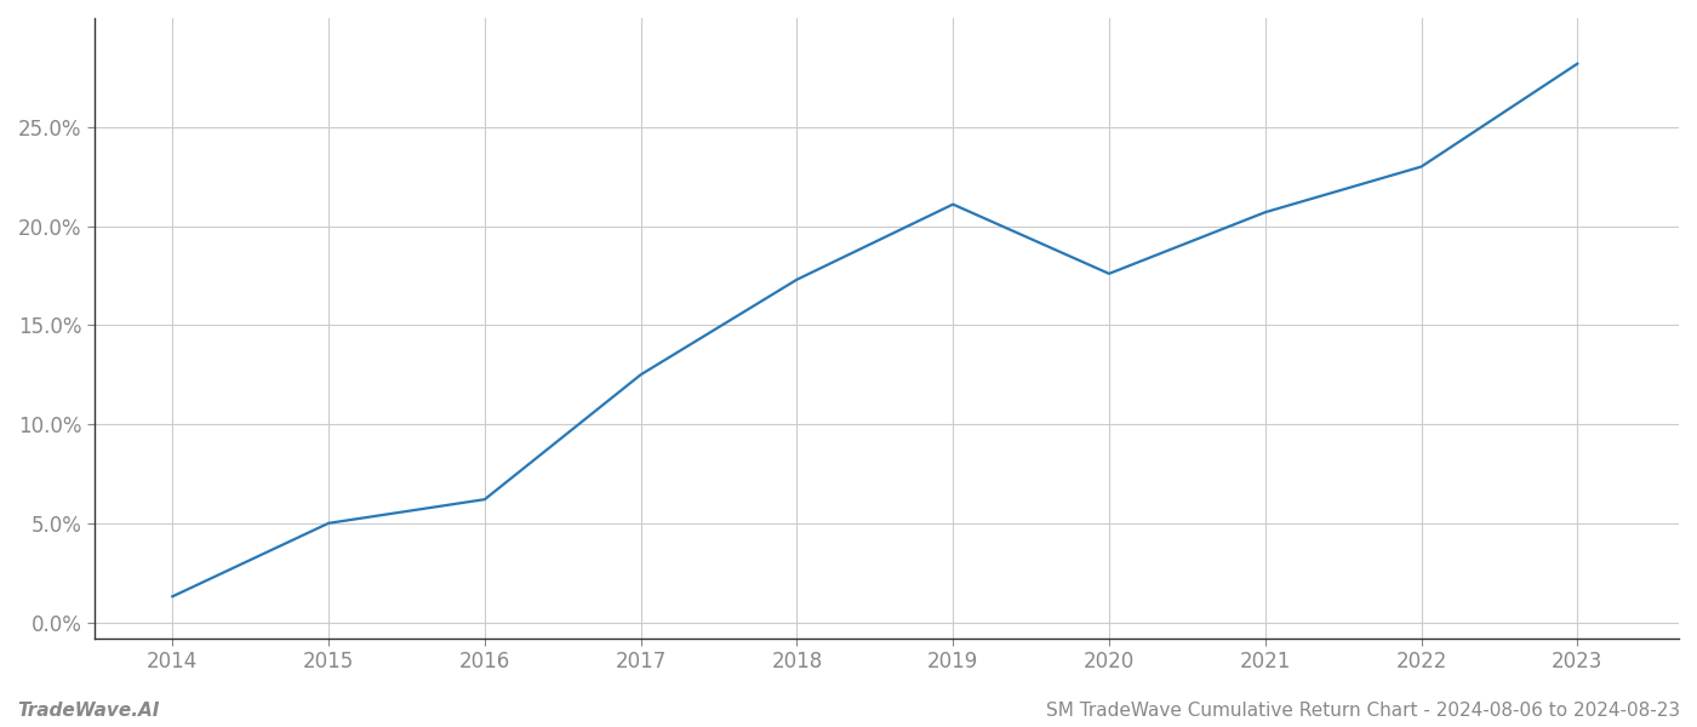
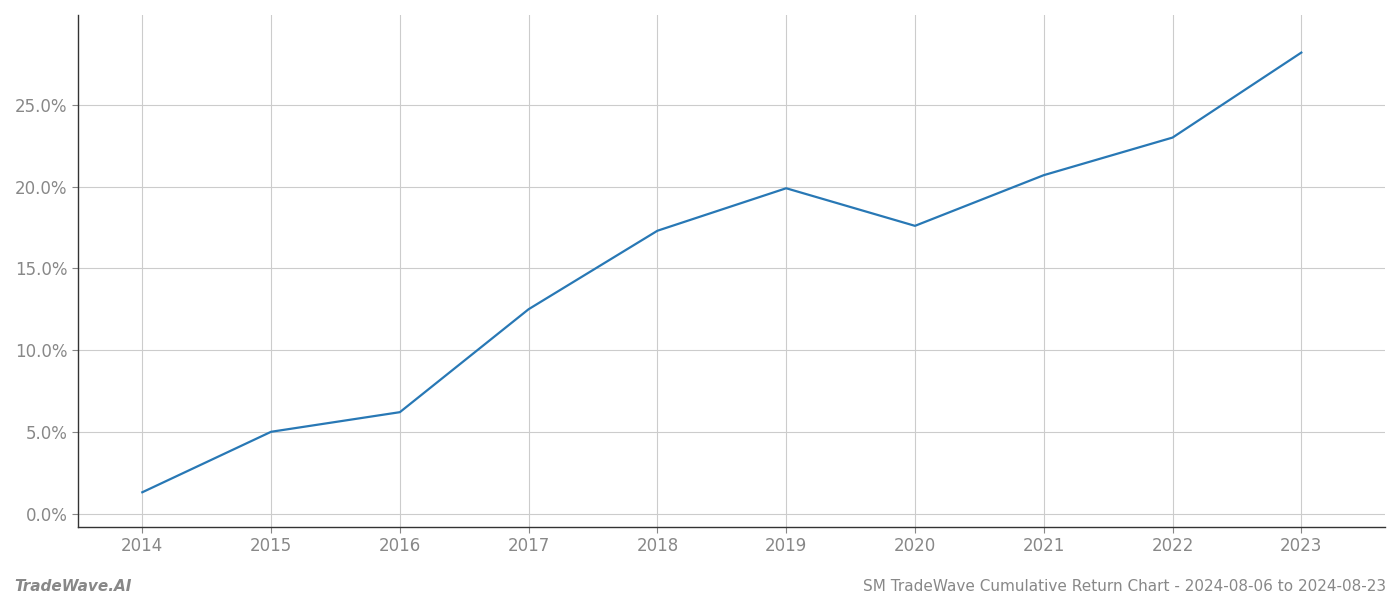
2019: 21.1% -> 19.9%
